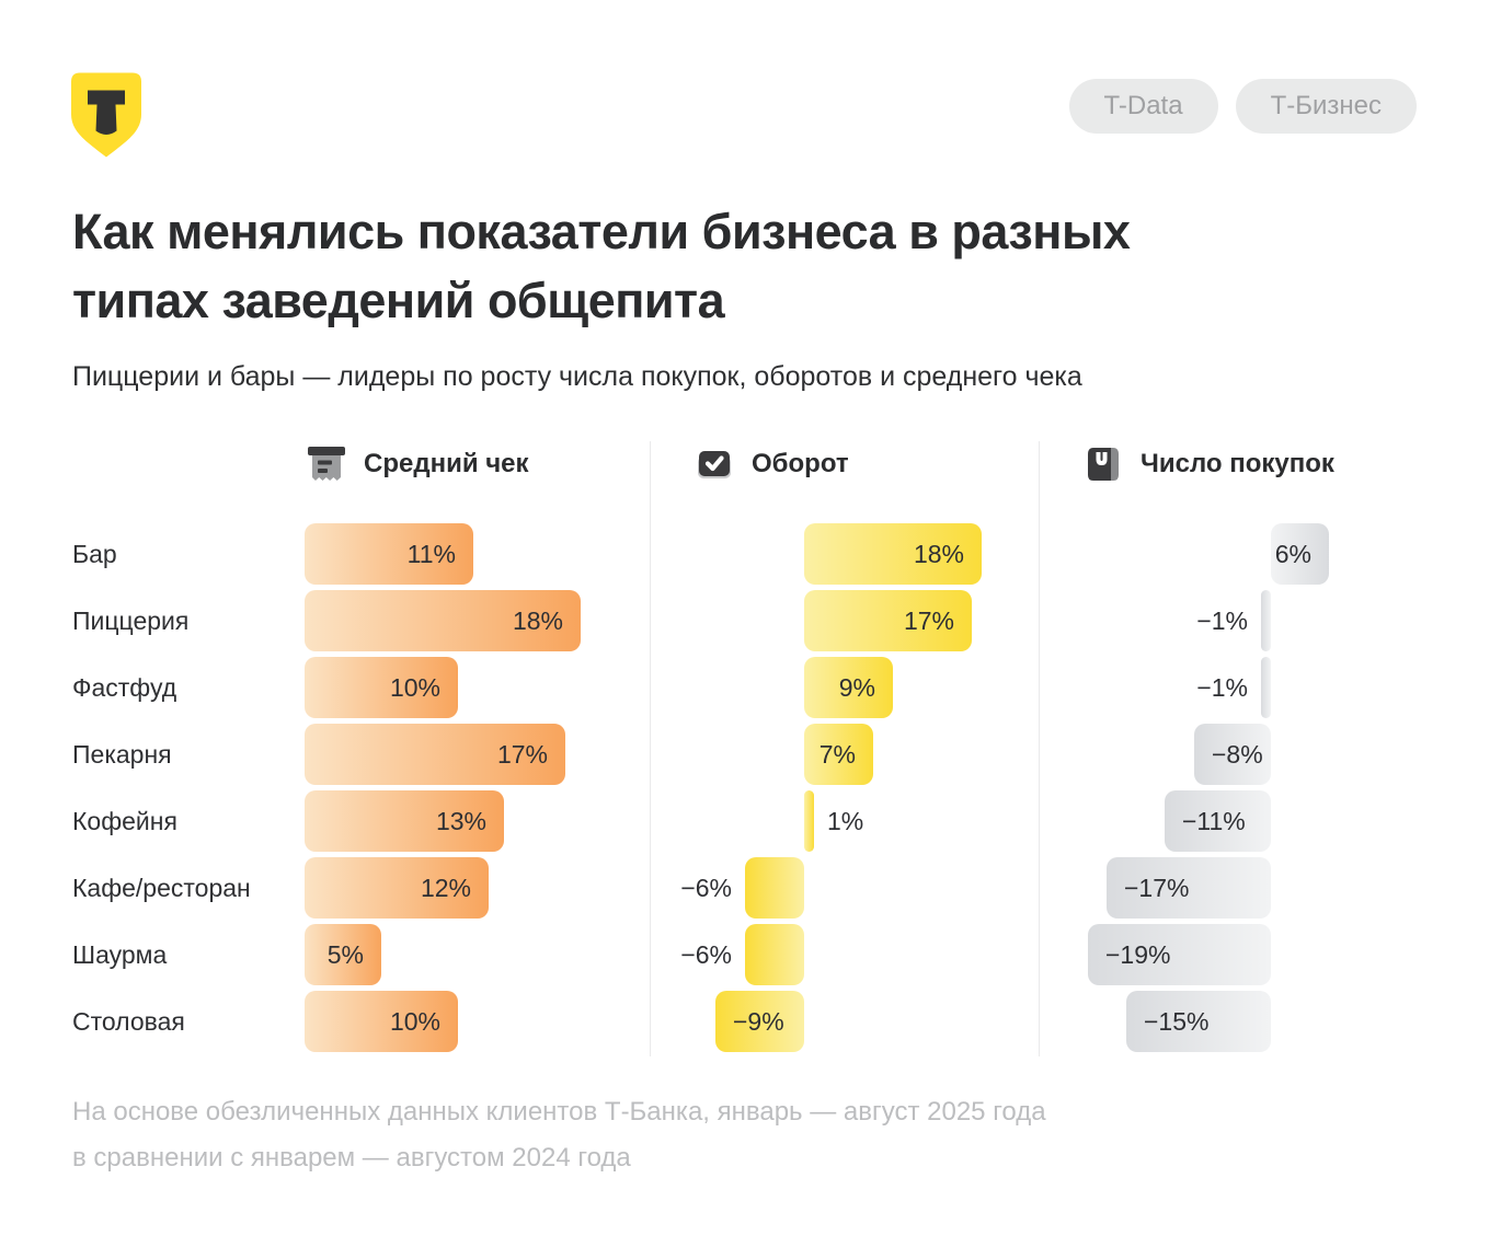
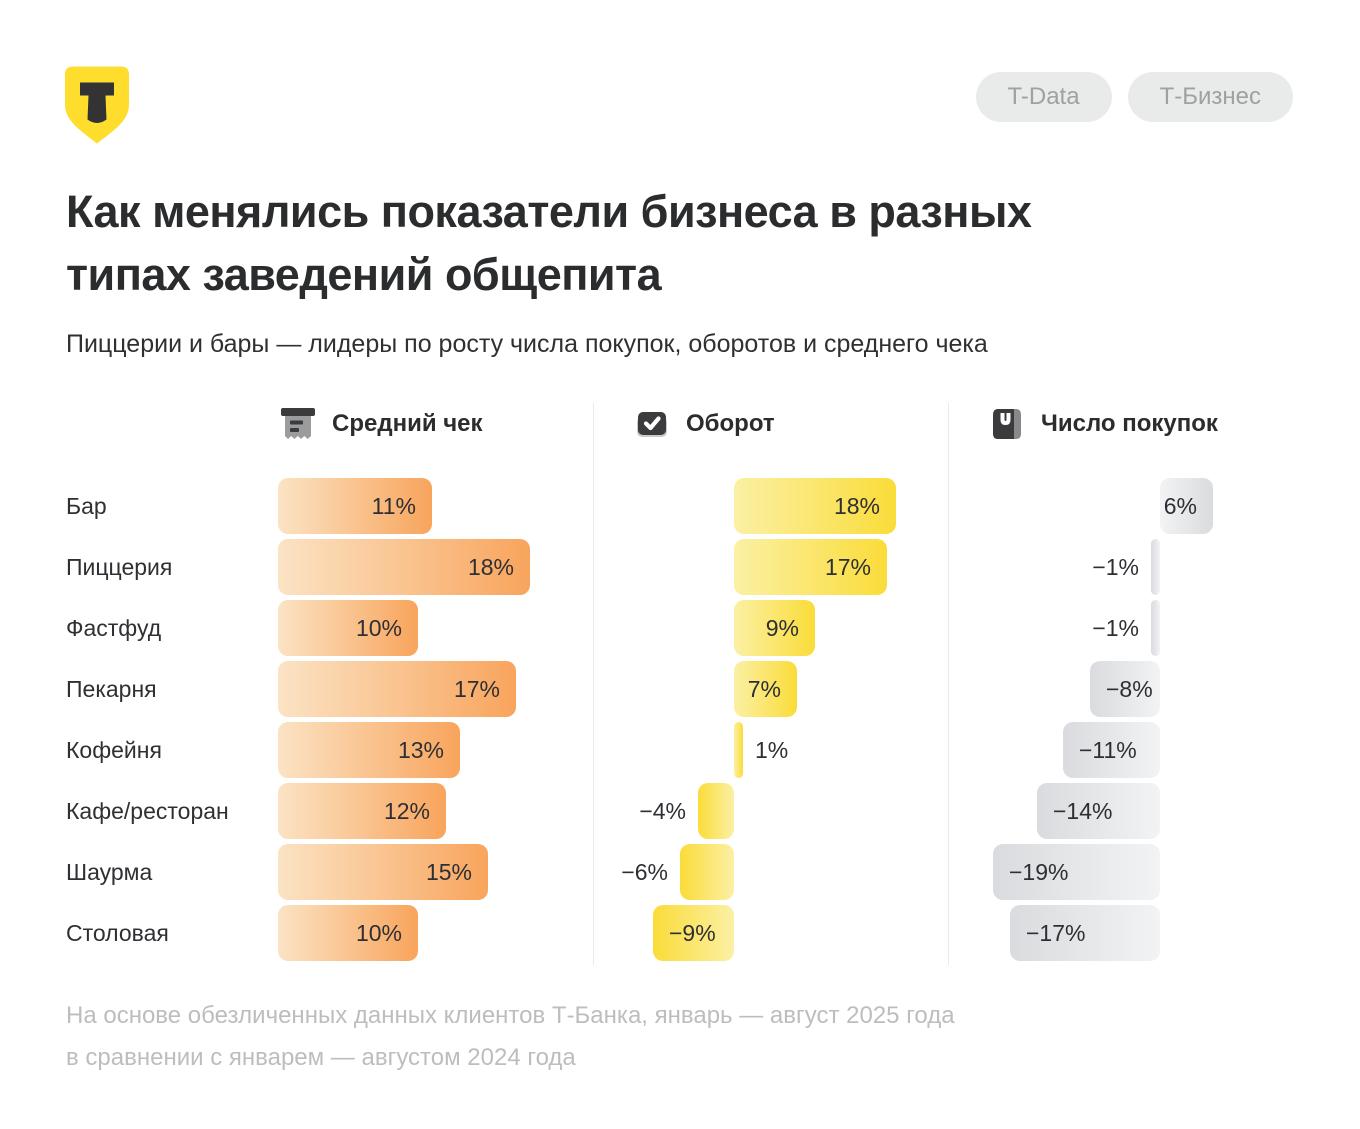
Оборот/Кафе/ресторан: −6% -> −4%
Число покупок/Кафе/ресторан: −17% -> −14%
Средний чек/Шаурма: 5% -> 15%
Число покупок/Столовая: −15% -> −17%
